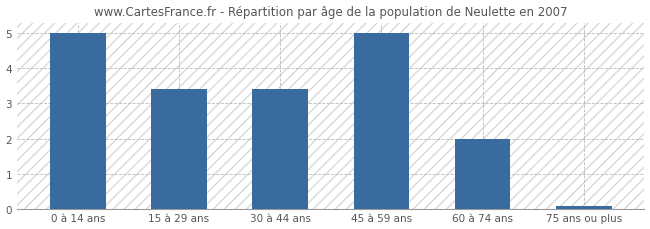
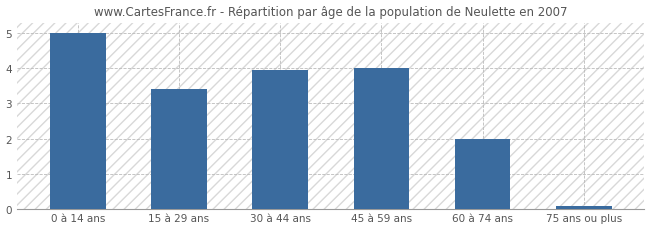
30 à 44 ans: 3.40 -> 3.95
45 à 59 ans: 5.00 -> 4.00
